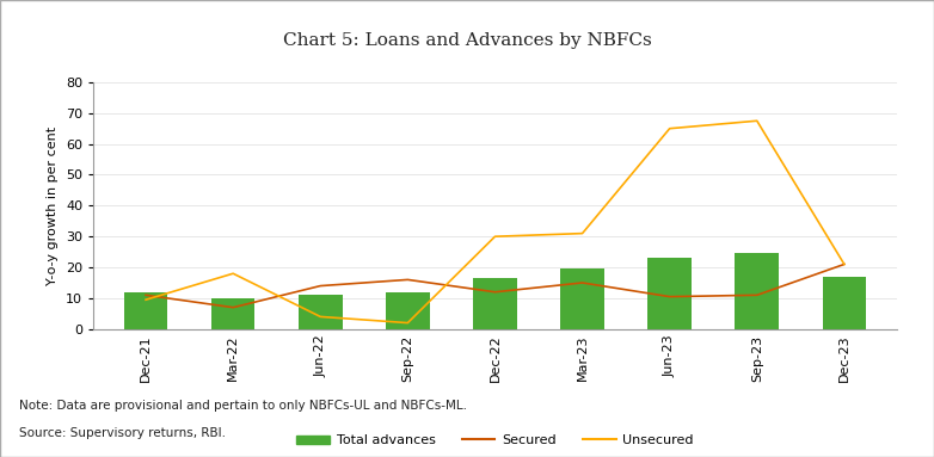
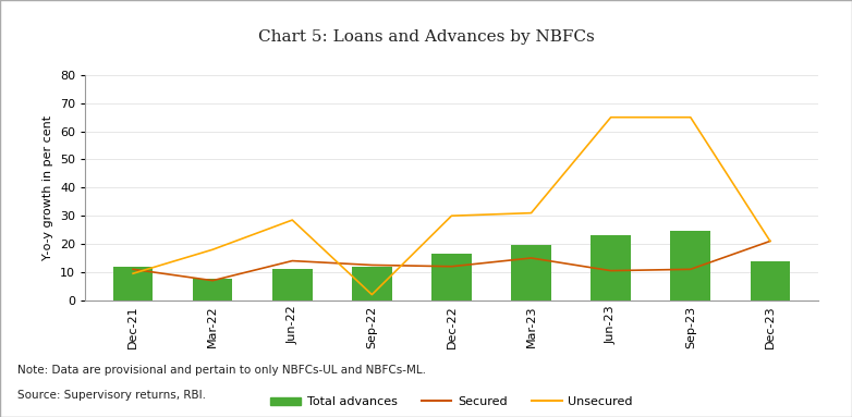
Total advances/Mar-22: 10.0 -> 7.5
Unsecured/Jun-22: 4.0 -> 28.5
Secured/Sep-22: 16.0 -> 12.5
Unsecured/Sep-23: 67.5 -> 65.0
Total advances/Dec-23: 17.0 -> 14.0
